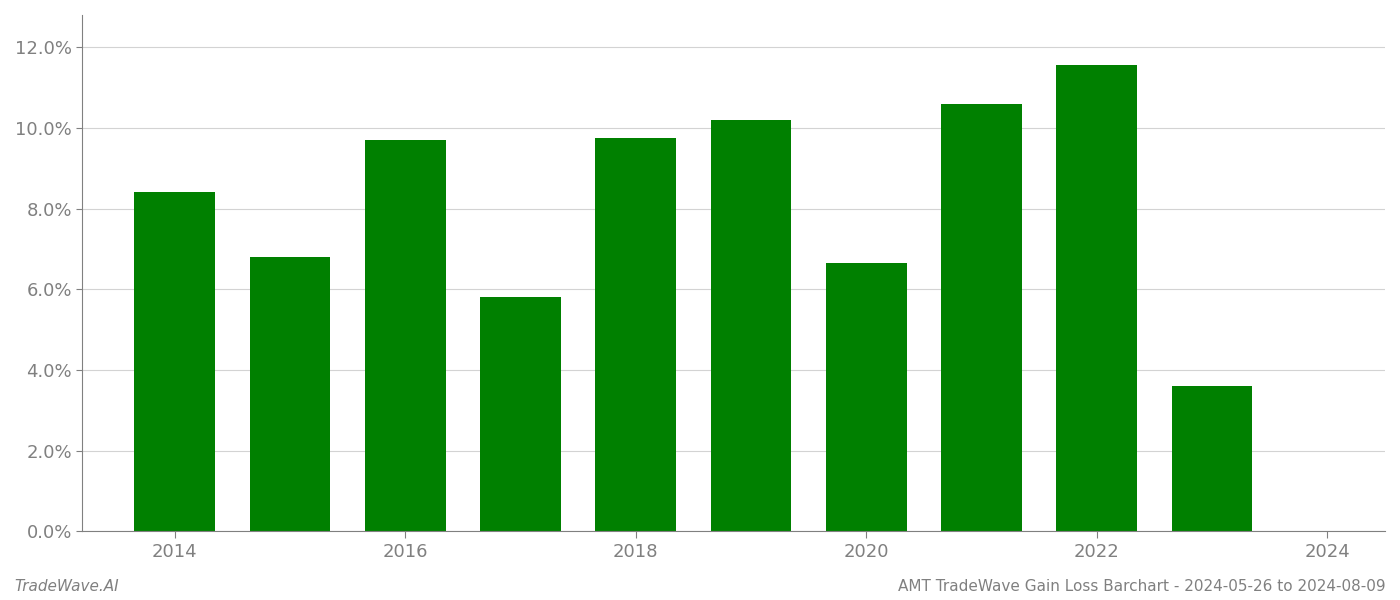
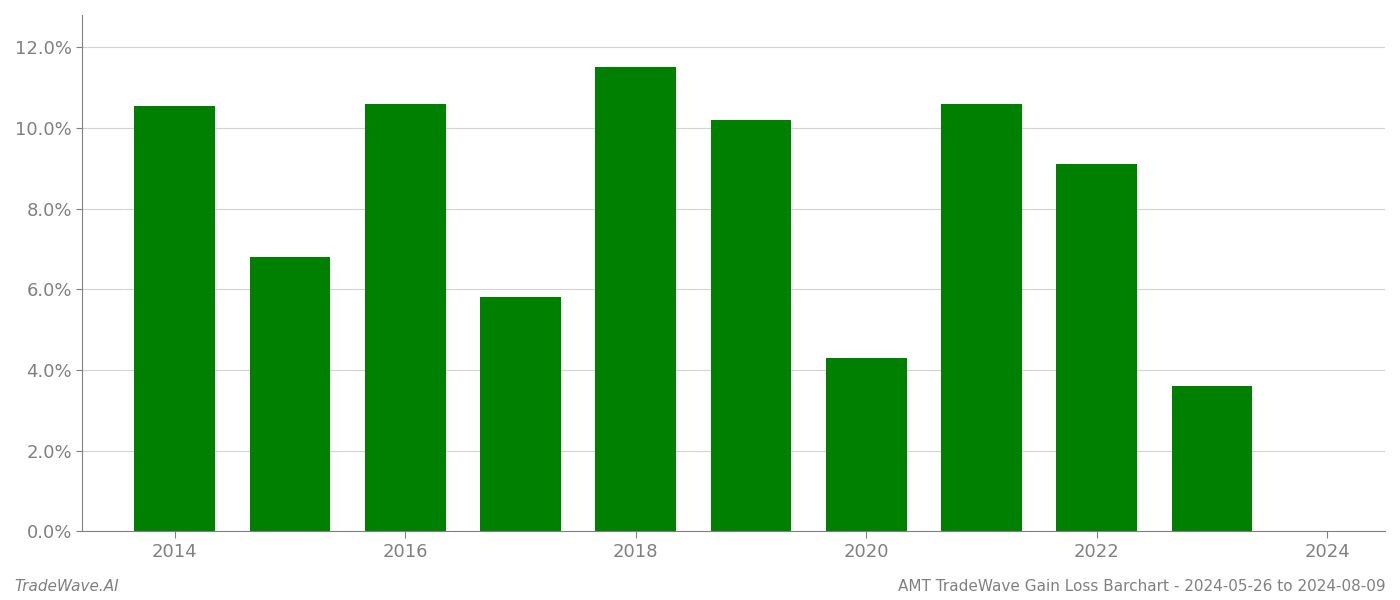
2014: 8.40% -> 10.55%
2016: 9.70% -> 10.60%
2018: 9.75% -> 11.50%
2020: 6.65% -> 4.30%
2022: 11.55% -> 9.10%
